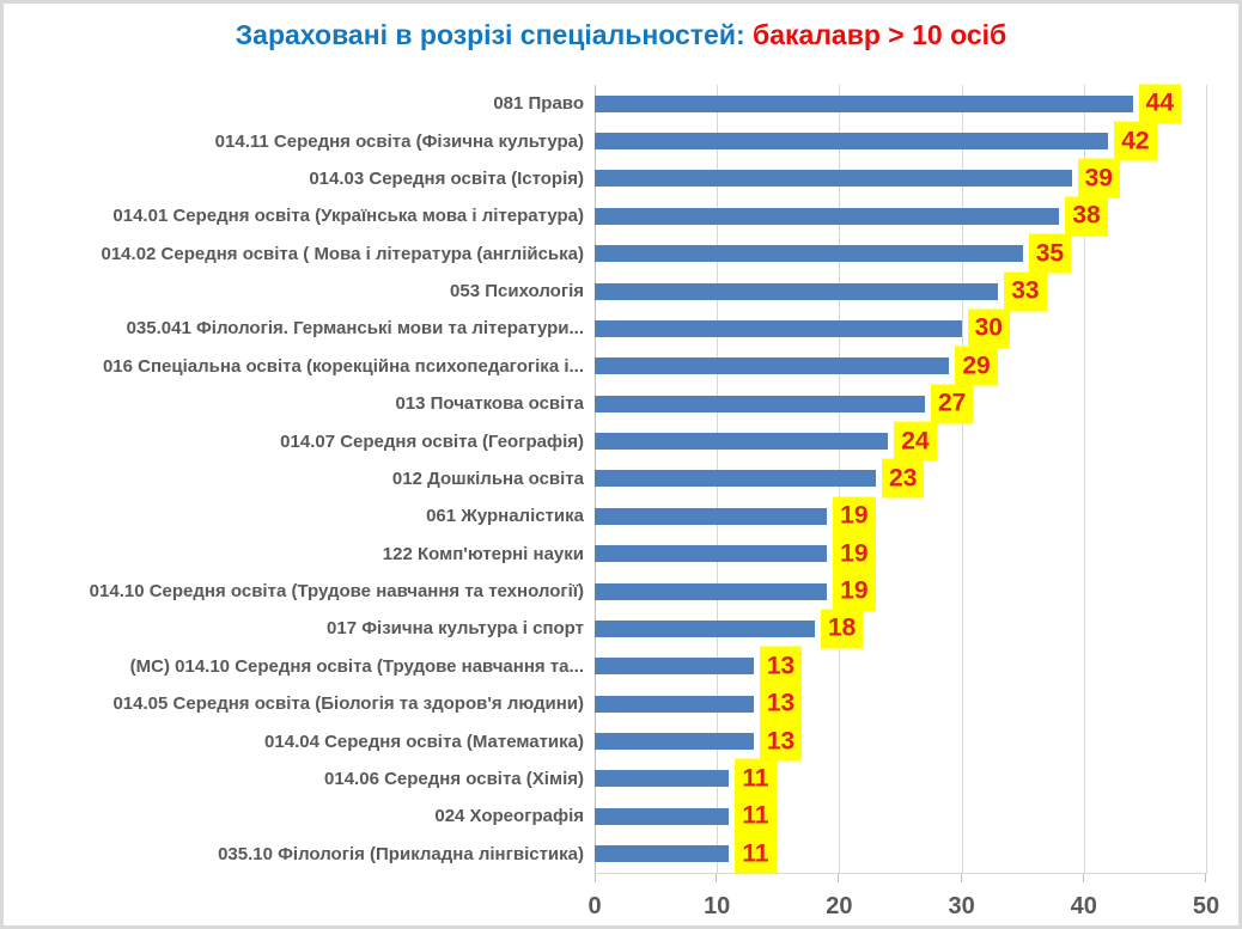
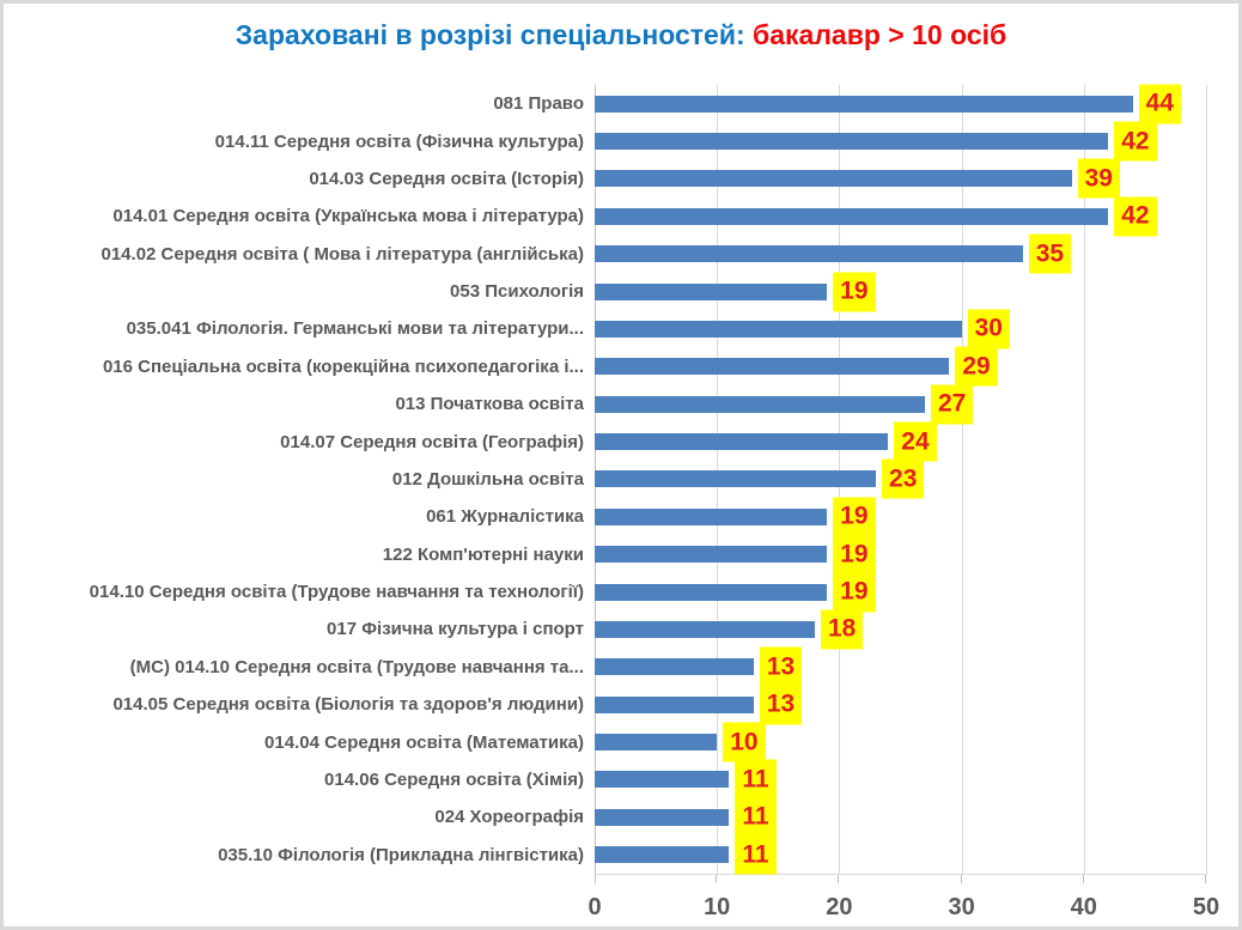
014.01 Середня освіта (Українська мова і література): 38 -> 42
053 Психологія: 33 -> 19
014.04 Середня освіта (Математика): 13 -> 10
